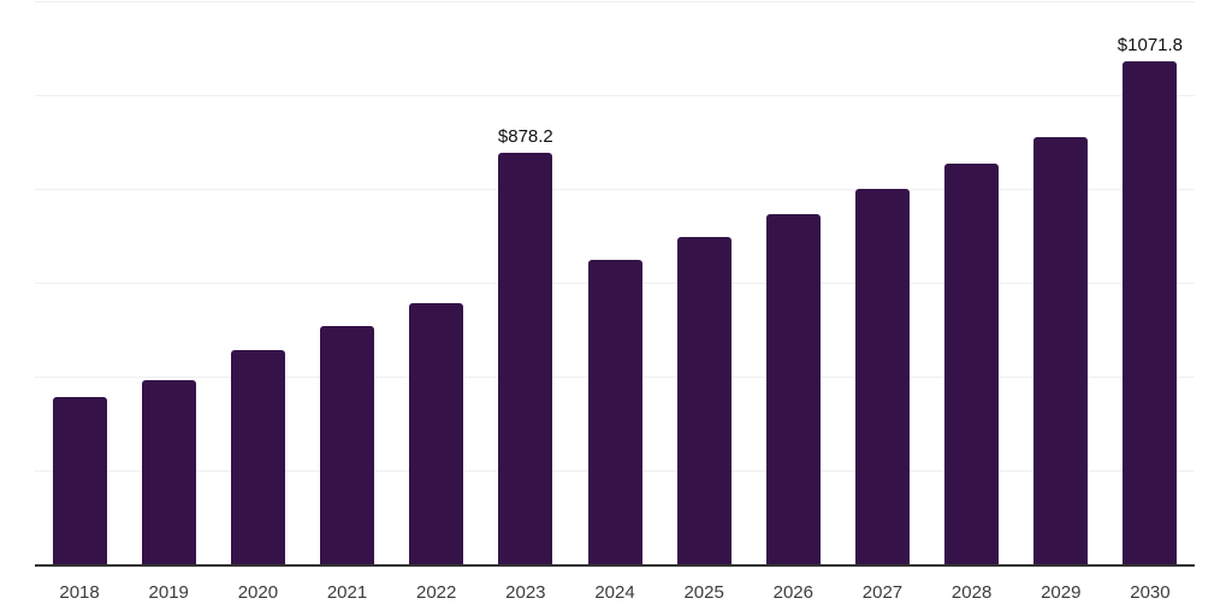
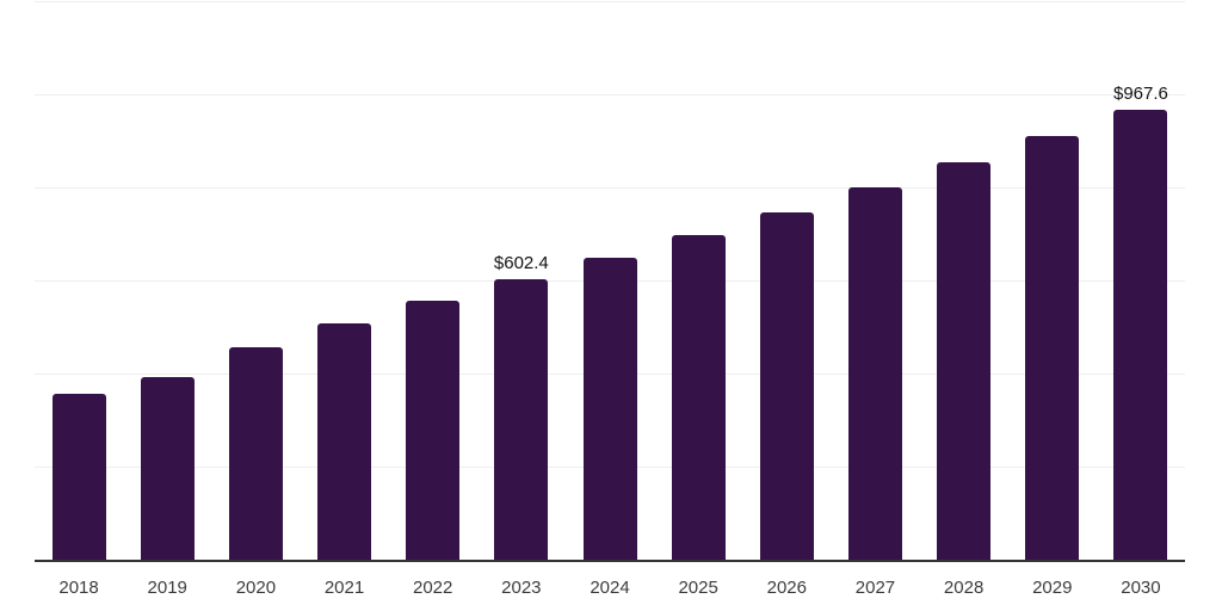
2023: $878.2 -> $602.4
2030: $1071.8 -> $967.6
